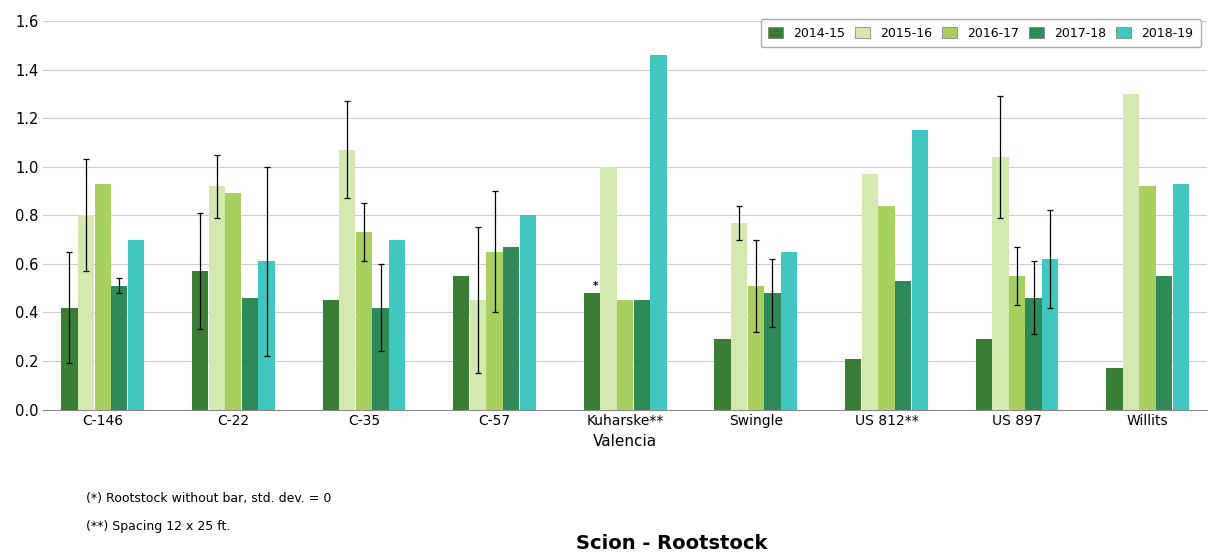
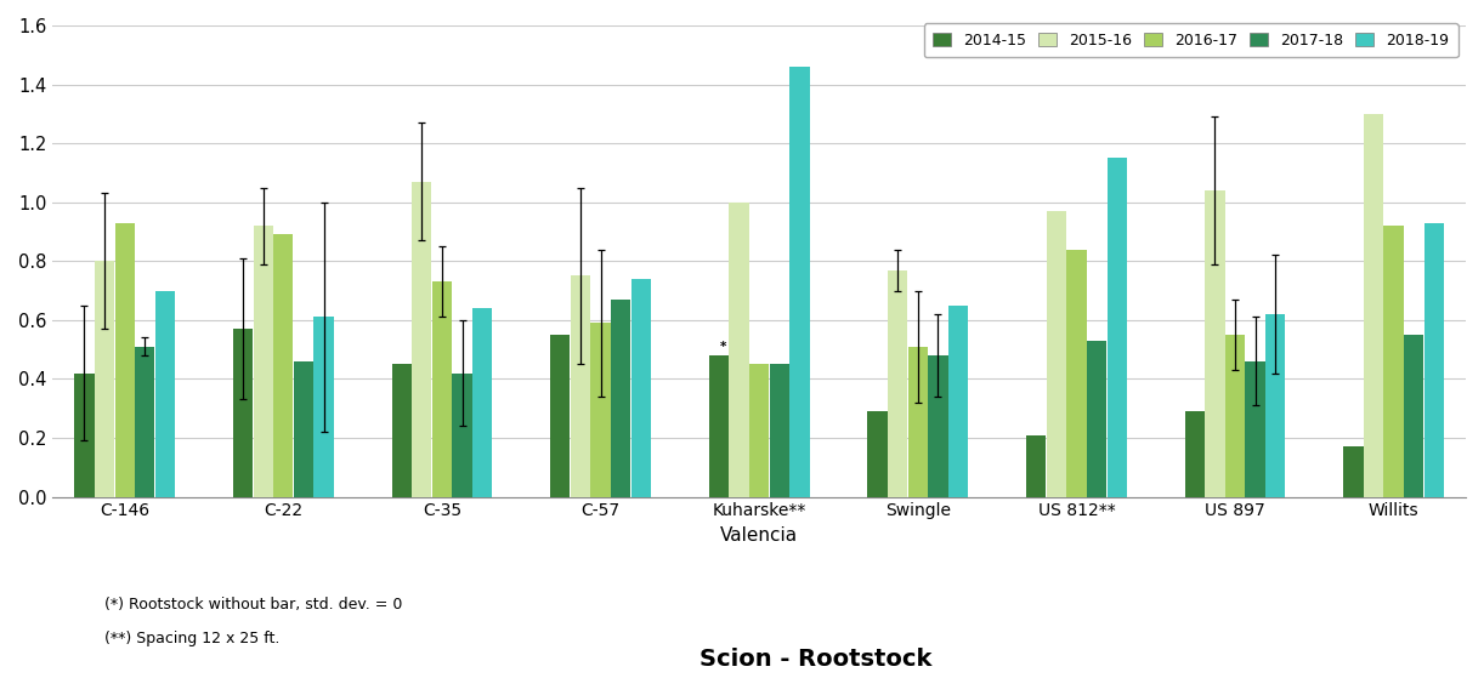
2018-19/C-35: 0.70 -> 0.64
2015-16/C-57: 0.45 -> 0.75
2016-17/C-57: 0.65 -> 0.59
2018-19/C-57: 0.80 -> 0.74
